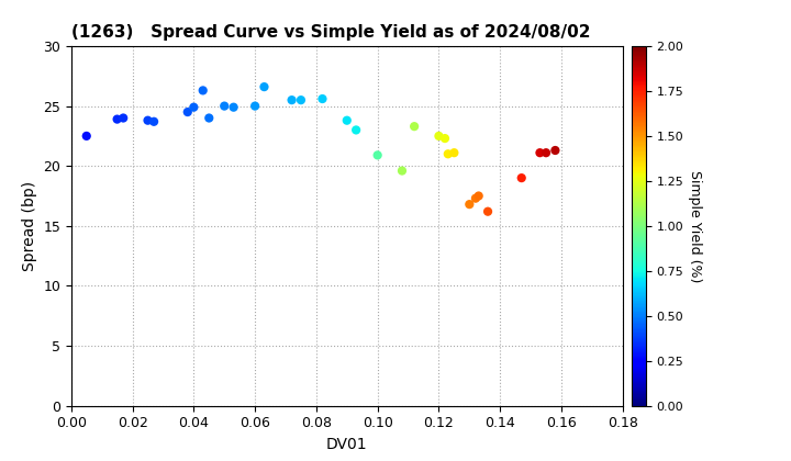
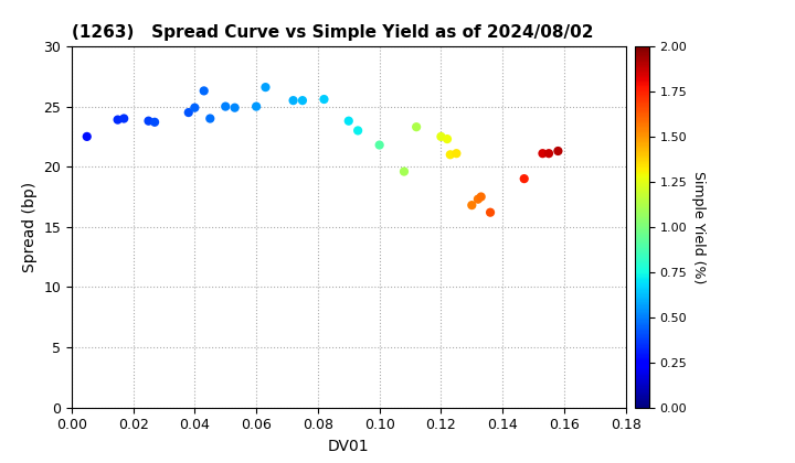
0.10: 20.9 -> 21.8
